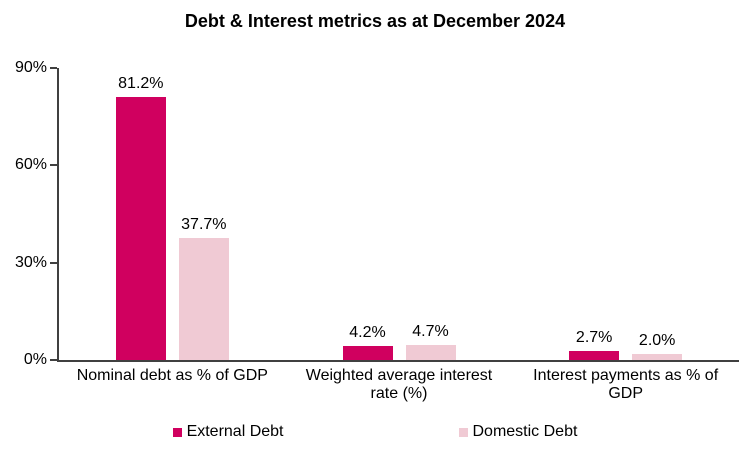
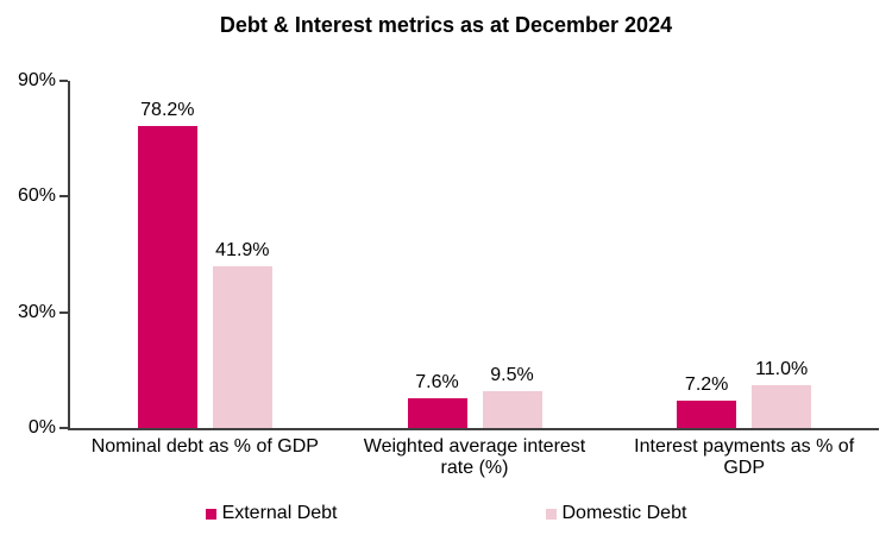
External Debt/Nominal debt as % of GDP: 81.2% -> 78.2%
Domestic Debt/Nominal debt as % of GDP: 37.7% -> 41.9%
External Debt/Weighted average interest rate (%): 4.2% -> 7.6%
Domestic Debt/Weighted average interest rate (%): 4.7% -> 9.5%
External Debt/Interest payments as % of GDP: 2.7% -> 7.2%
Domestic Debt/Interest payments as % of GDP: 2.0% -> 11.0%
